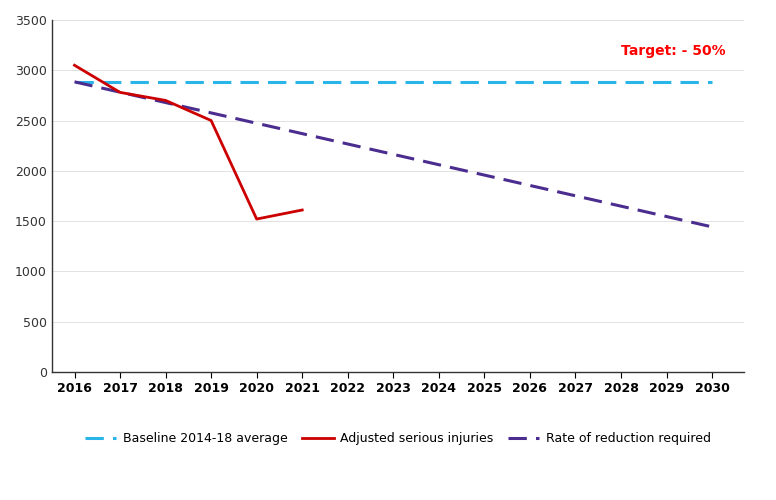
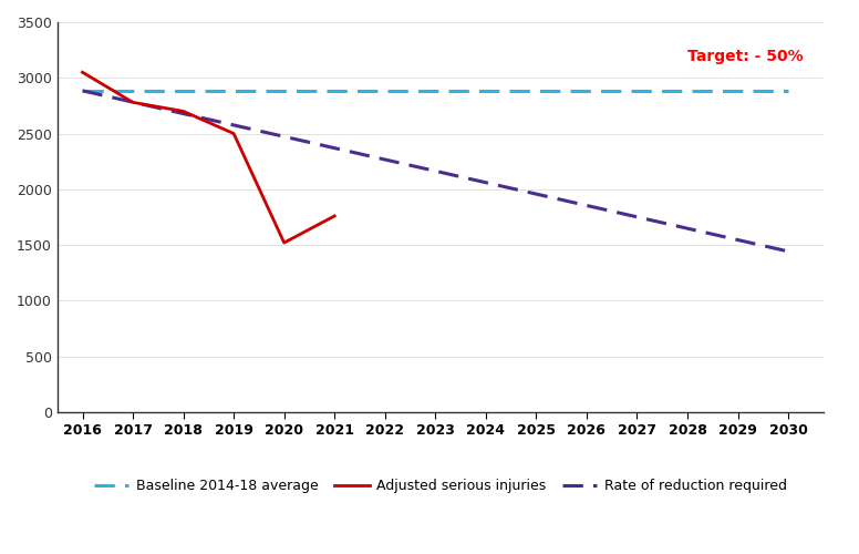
2021: 1610 -> 1760
